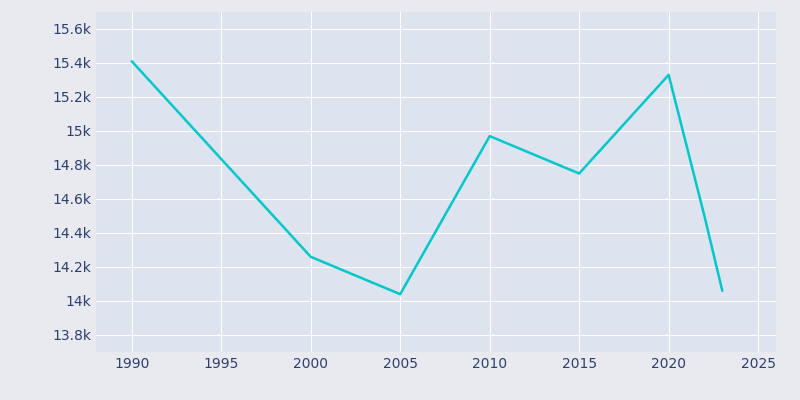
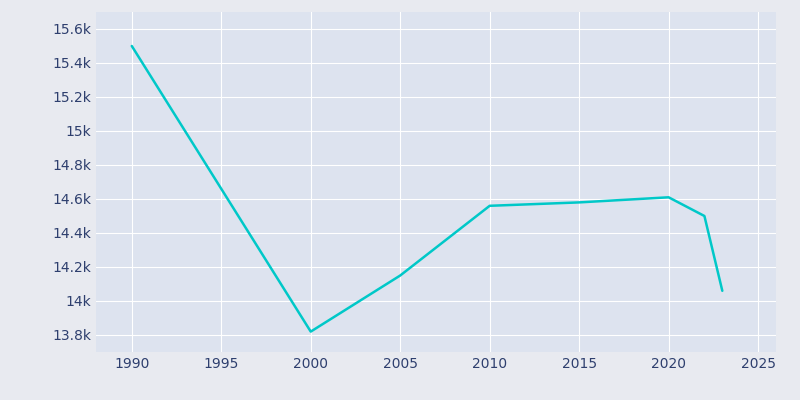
1990: 15.41k -> 15.50k
2000: 14.26k -> 13.82k
2005: 14.04k -> 14.15k
2010: 14.97k -> 14.56k
2015: 14.75k -> 14.58k
2020: 15.33k -> 14.61k
